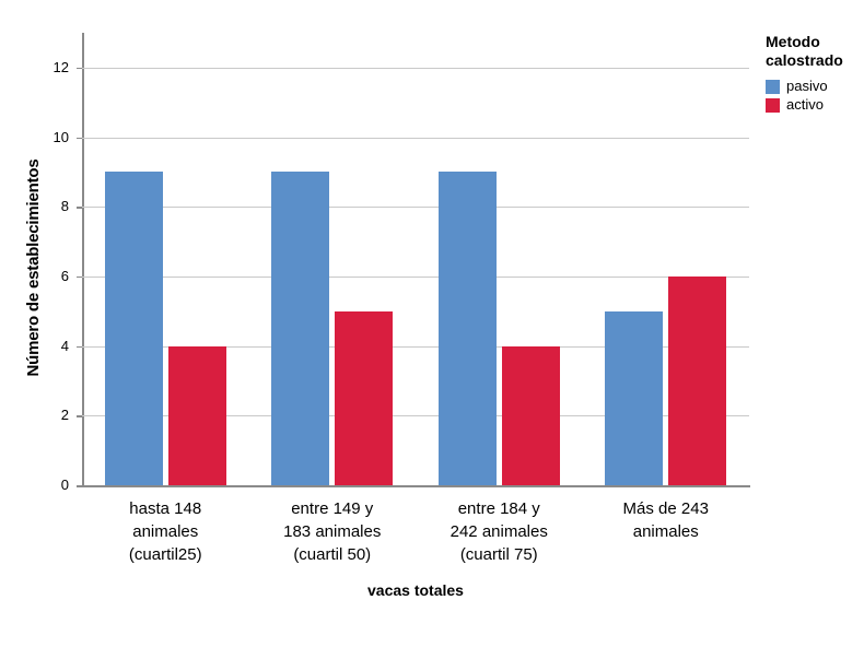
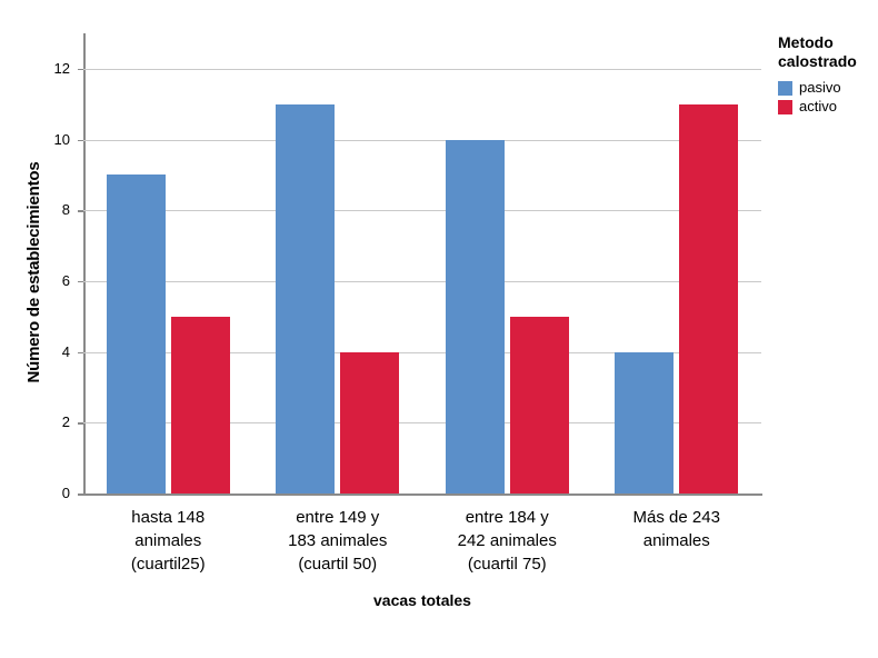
activo/hasta 148 animales (cuartil25): 4 -> 5
pasivo/entre 149 y 183 animales (cuartil 50): 9 -> 11
activo/entre 149 y 183 animales (cuartil 50): 5 -> 4
pasivo/entre 184 y 242 animales (cuartil 75): 9 -> 10
activo/entre 184 y 242 animales (cuartil 75): 4 -> 5
pasivo/Más de 243 animales: 5 -> 4
activo/Más de 243 animales: 6 -> 11
